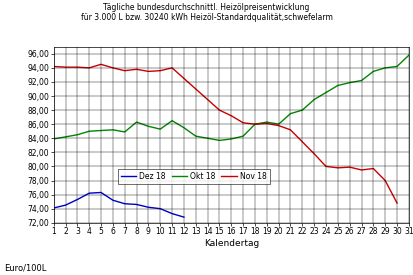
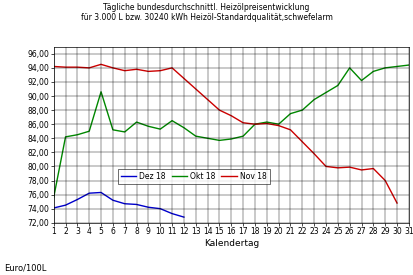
Okt 18/1: 83,9 -> 75,6
Okt 18/5: 85,1 -> 90,6
Okt 18/26: 91,9 -> 94,0
Okt 18/31: 95,8 -> 94,4
